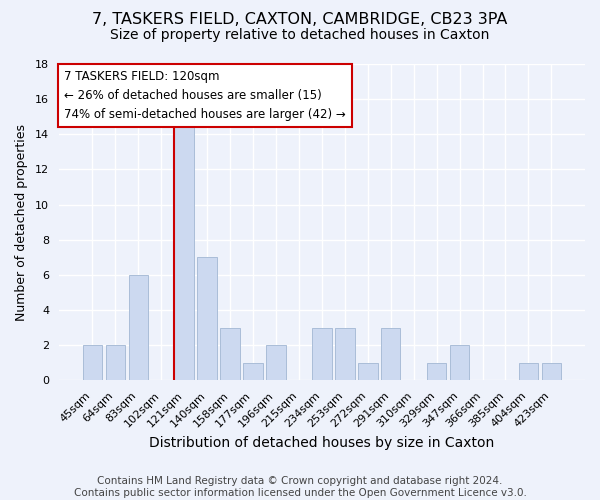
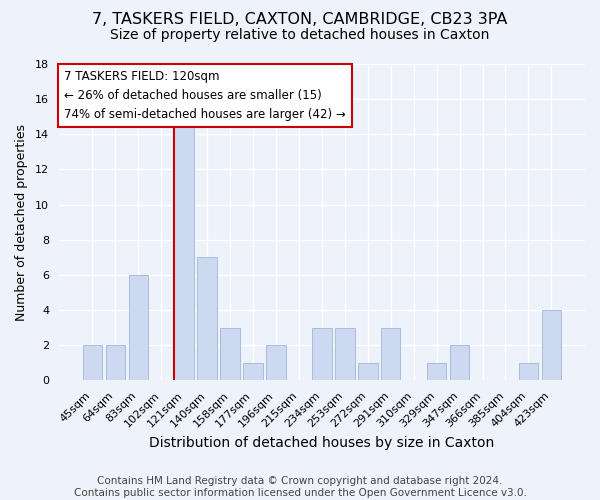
423sqm: 1 -> 4
